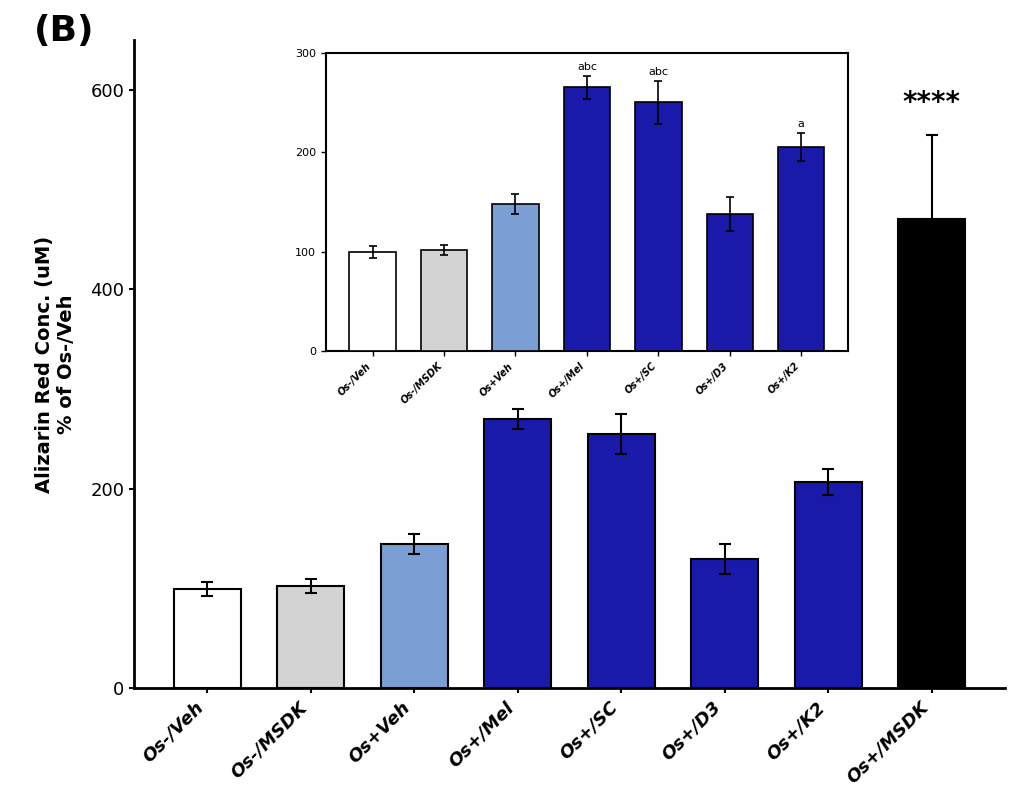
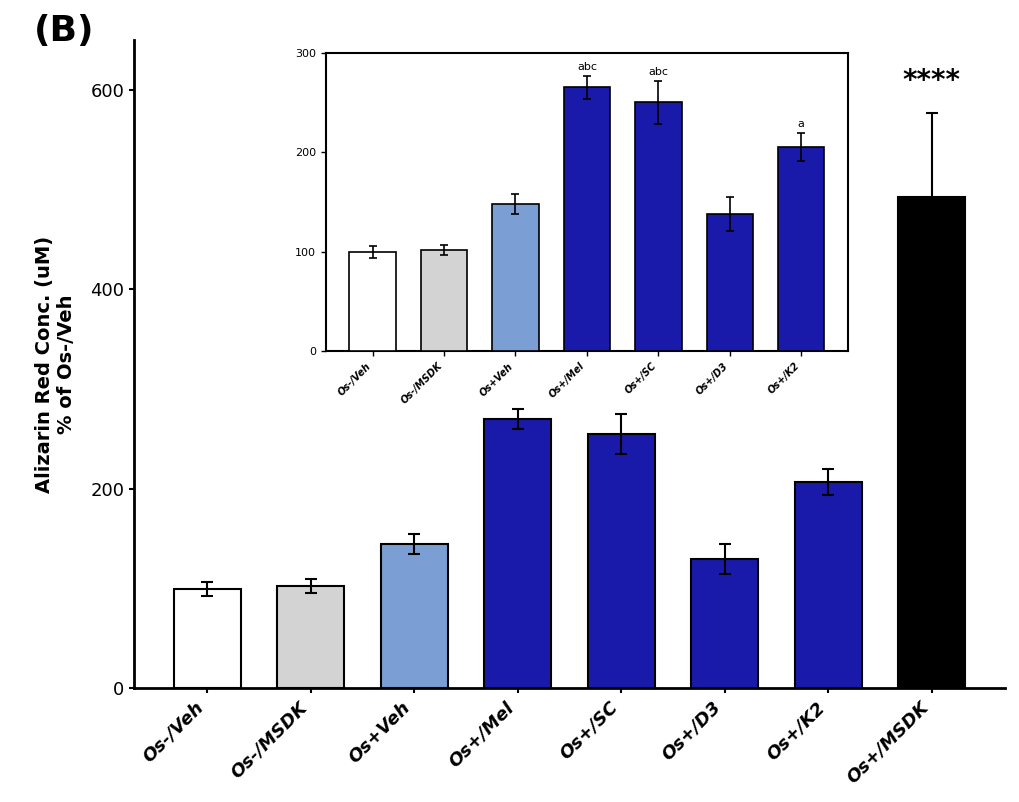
Os+/MSDK: 470 -> 492
